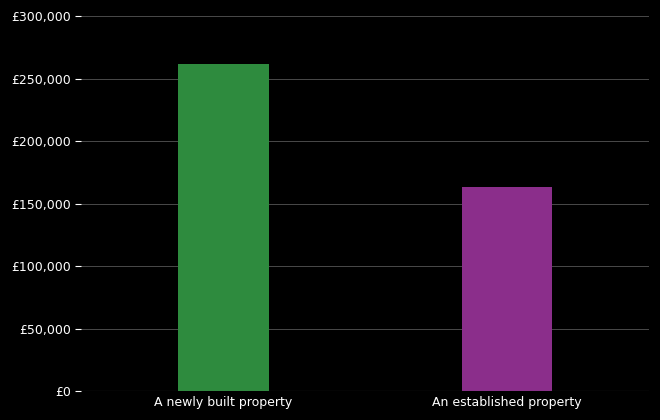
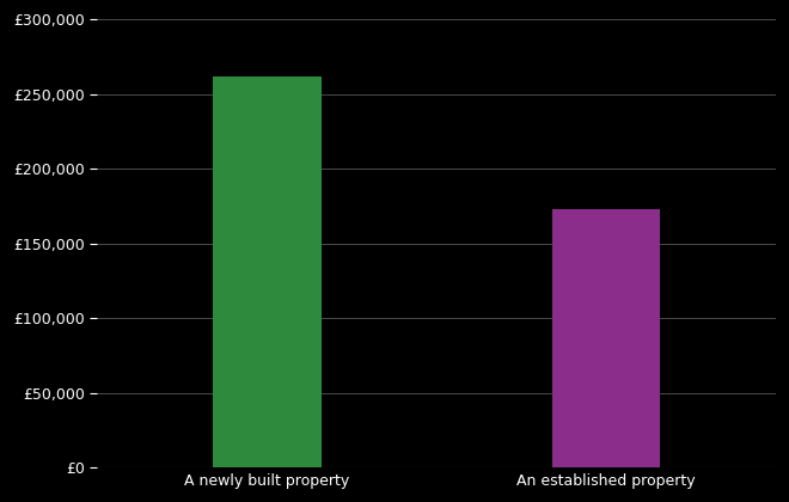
An established property: £163,000 -> £173,000
